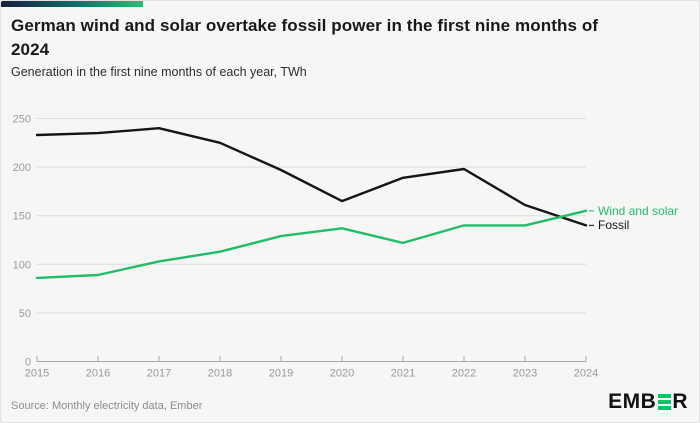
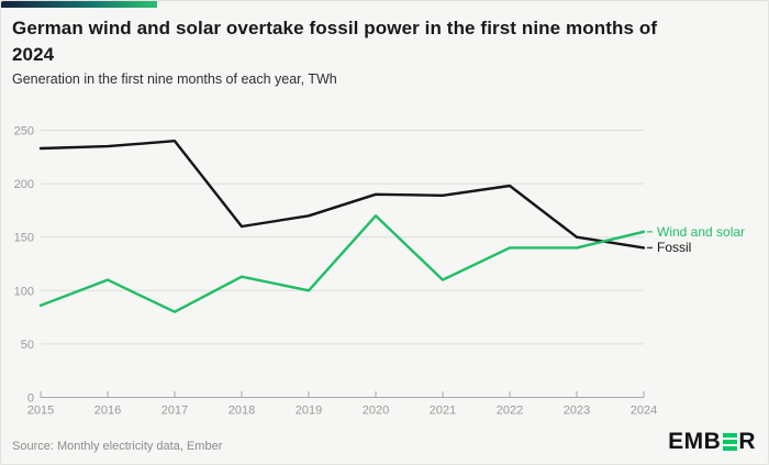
Wind and solar/2016: 90 -> 110
Wind and solar/2017: 100 -> 80
Fossil/2018: 220 -> 160
Fossil/2019: 200 -> 170
Wind and solar/2019: 130 -> 100
Fossil/2020: 160 -> 190
Wind and solar/2020: 140 -> 170
Wind and solar/2021: 120 -> 110
Fossil/2023: 160 -> 150
